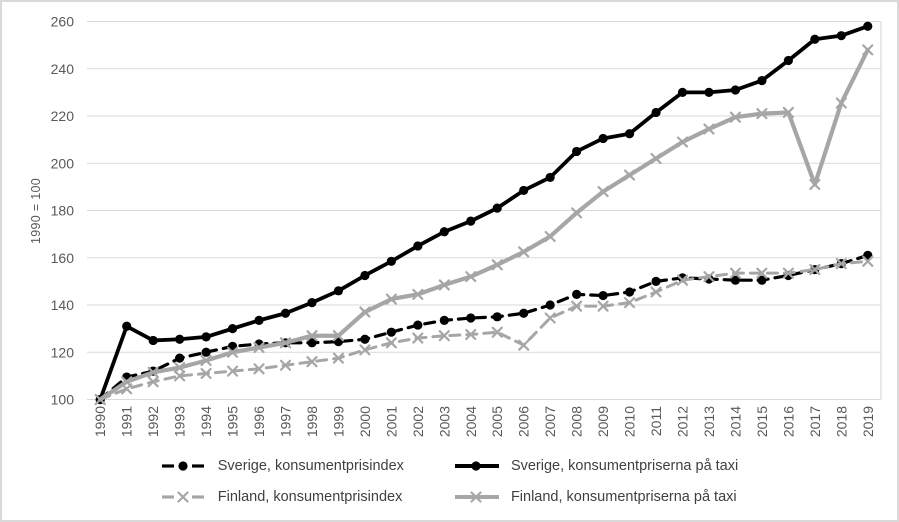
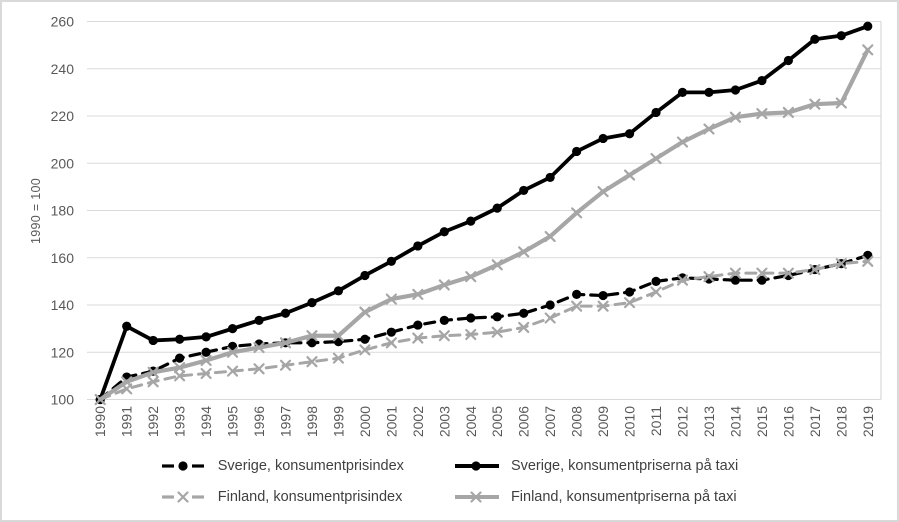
Finland, konsumentprisindex/2006: 123 -> 130
Finland, konsumentpriserna på taxi/2017: 191 -> 225
